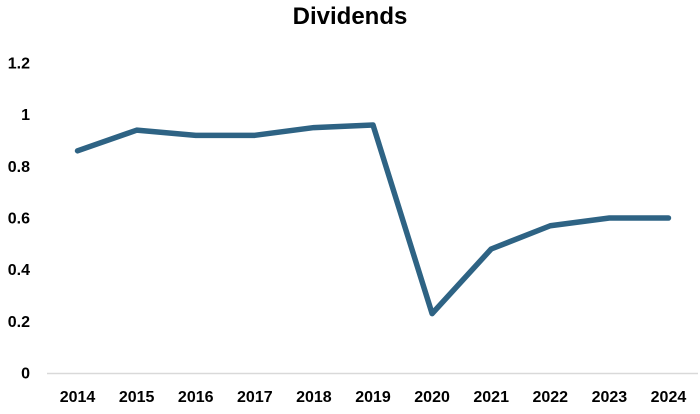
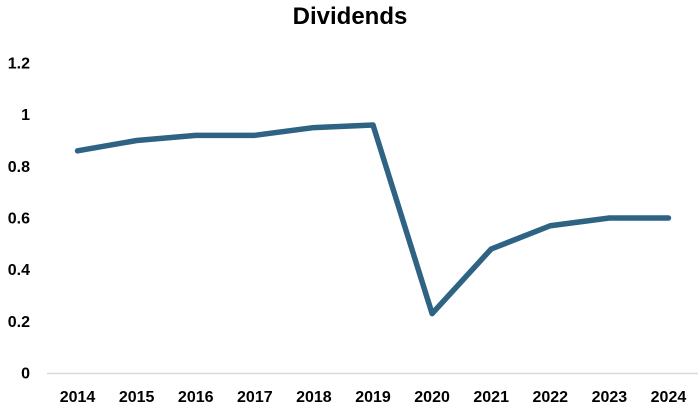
2015: 0.94 -> 0.90
